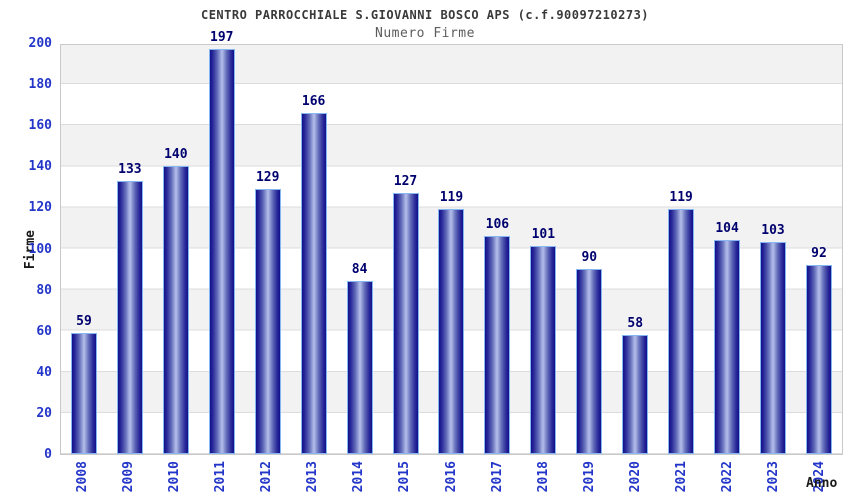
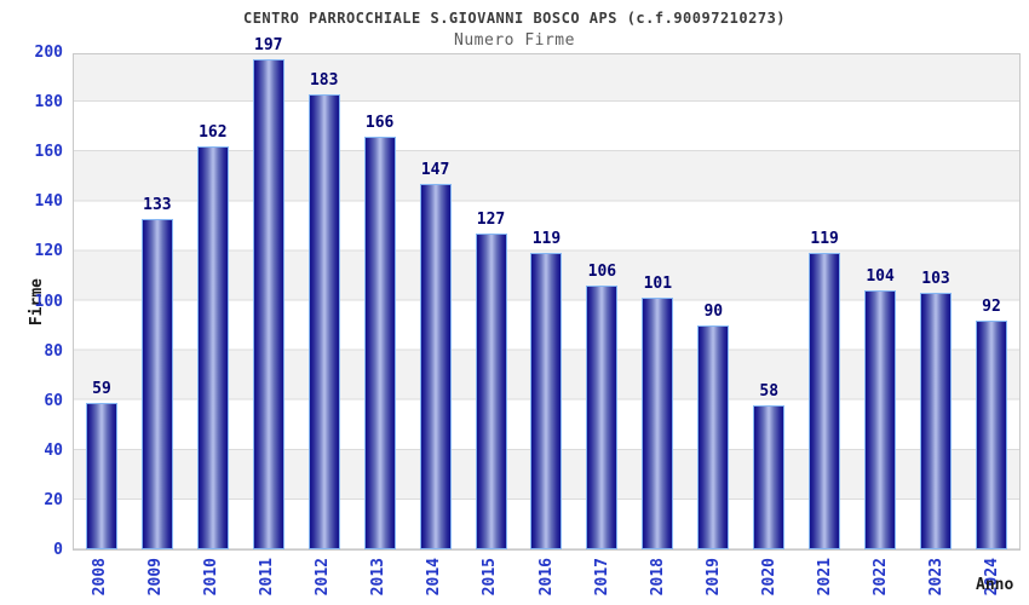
2010: 140 -> 162
2012: 129 -> 183
2014: 84 -> 147
